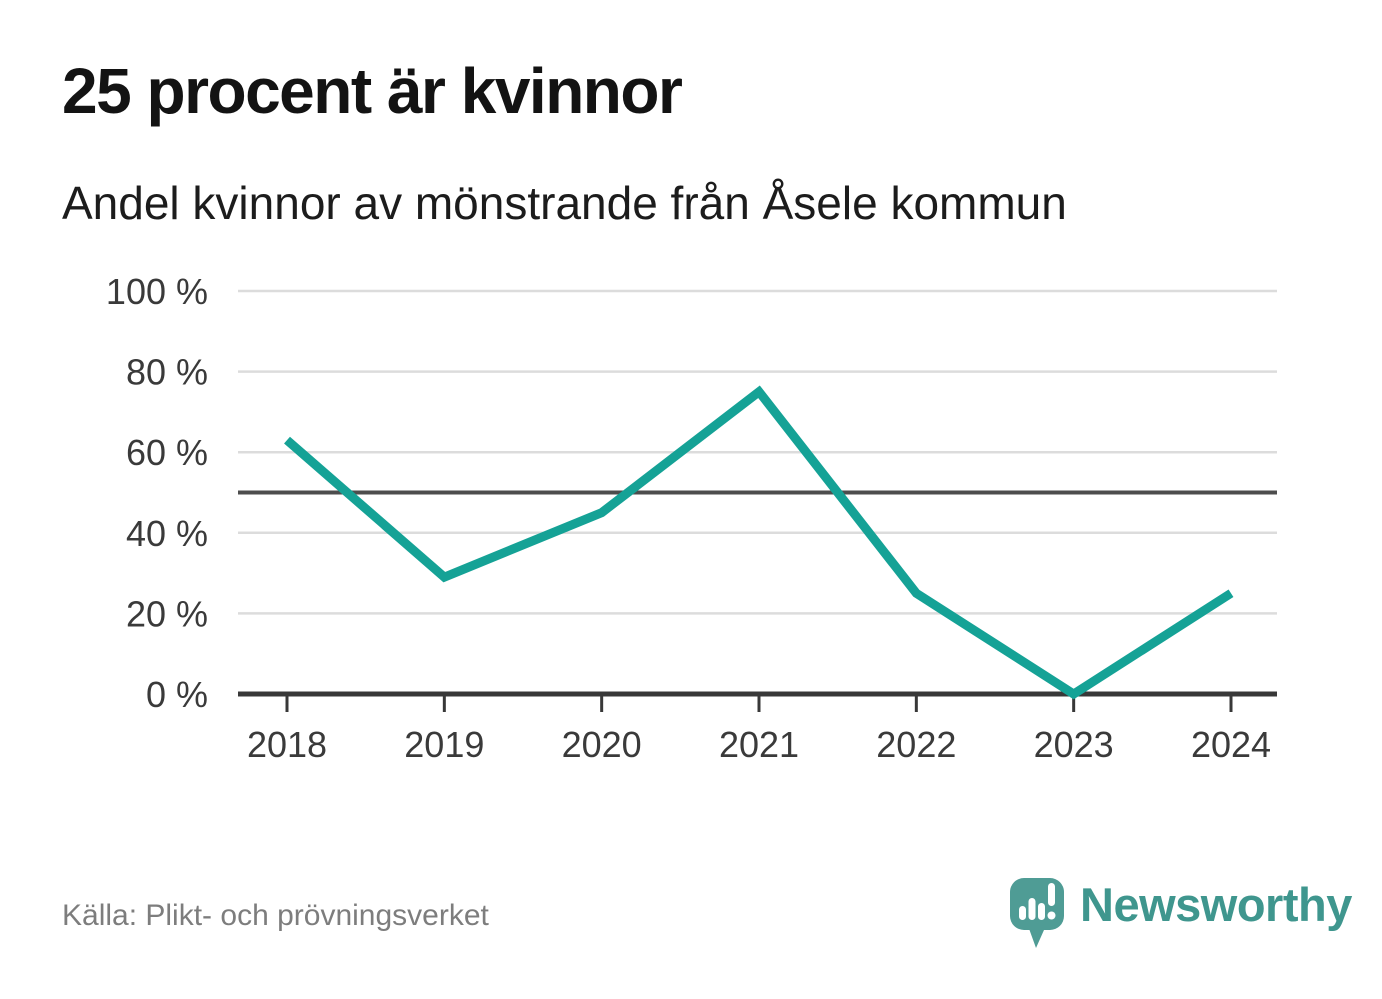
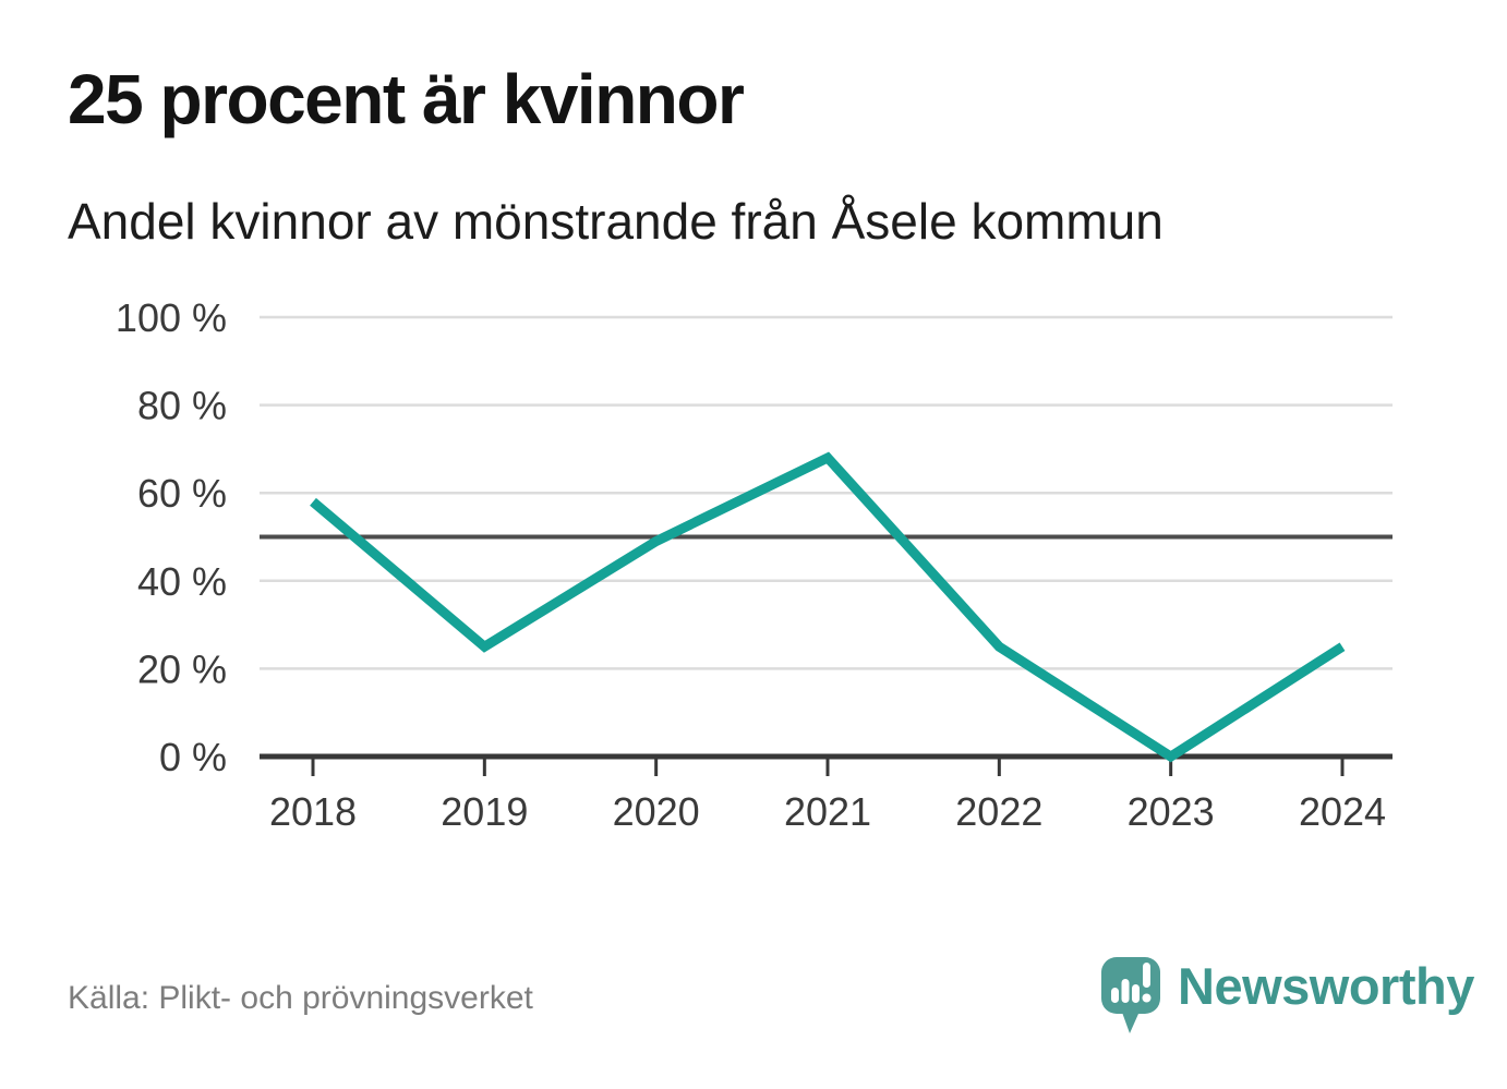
2018: 63% -> 58%
2019: 29% -> 25%
2020: 45% -> 49%
2021: 75% -> 68%
